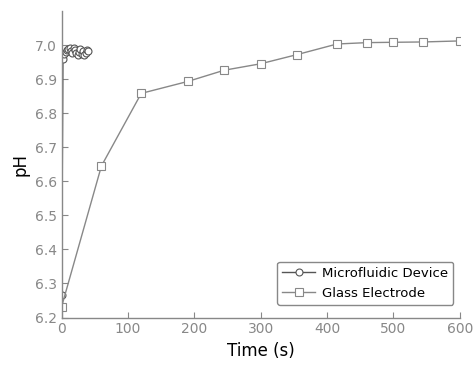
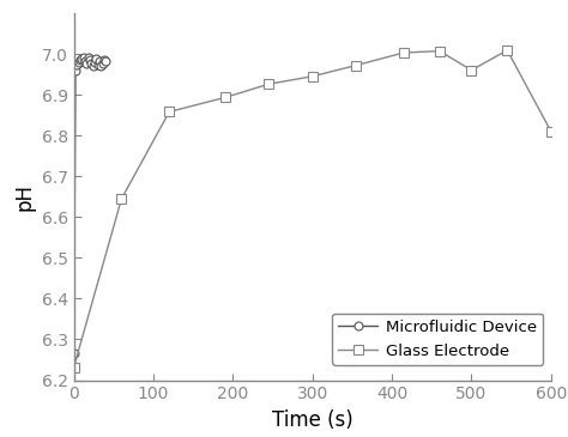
Glass Electrode/500: 7.008 -> 6.960
Glass Electrode/600: 7.012 -> 6.810
